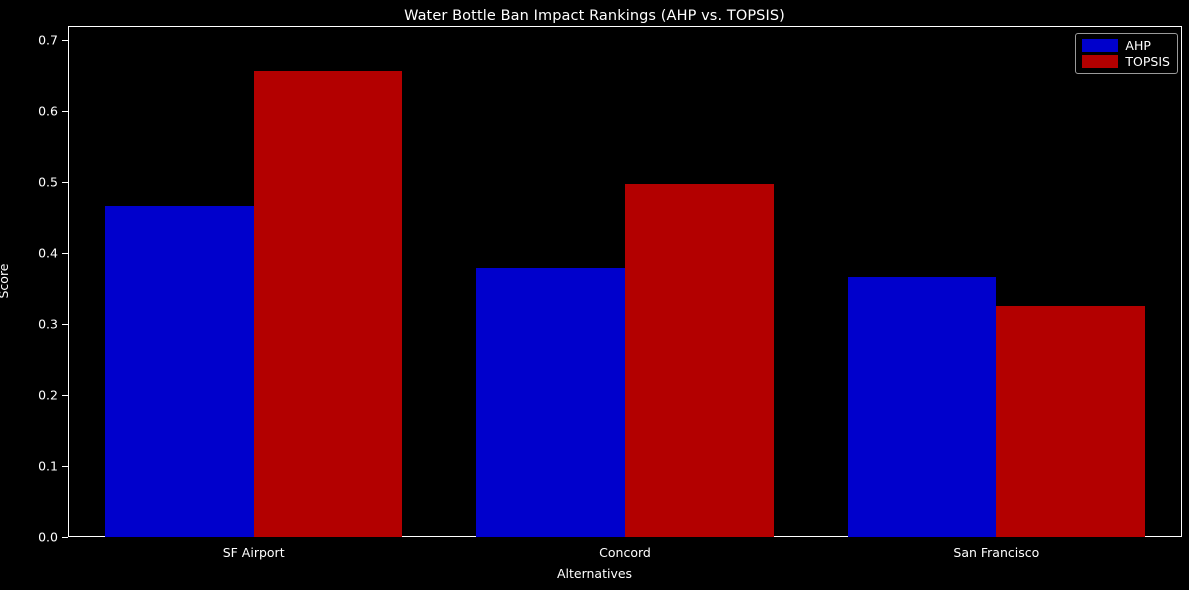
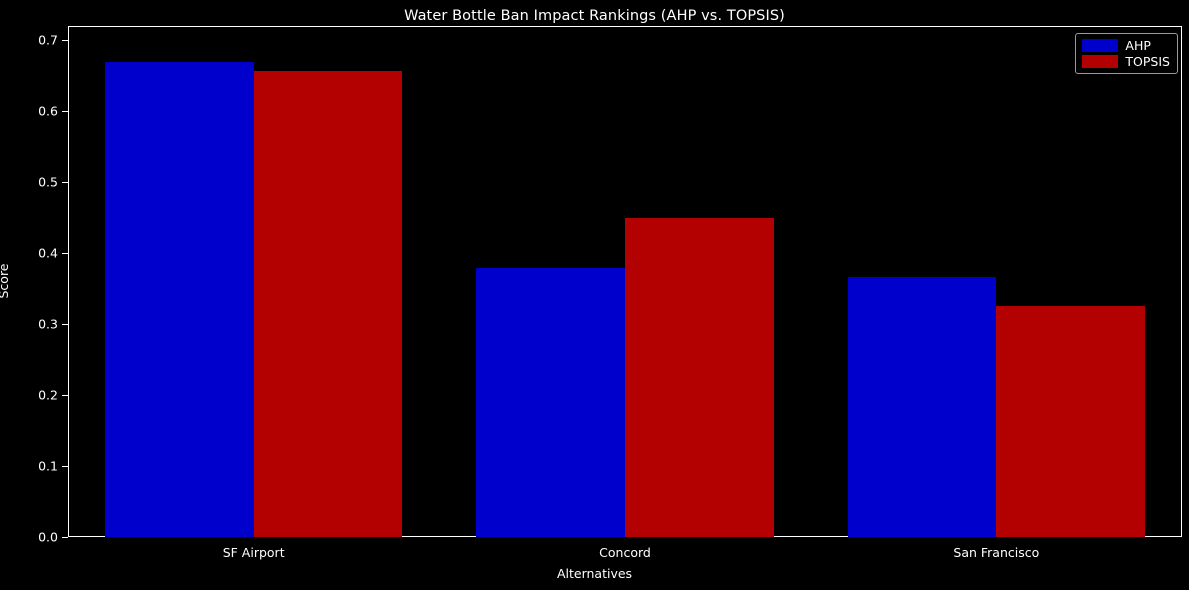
AHP/SF Airport: 0.47 -> 0.67
TOPSIS/Concord: 0.50 -> 0.45
